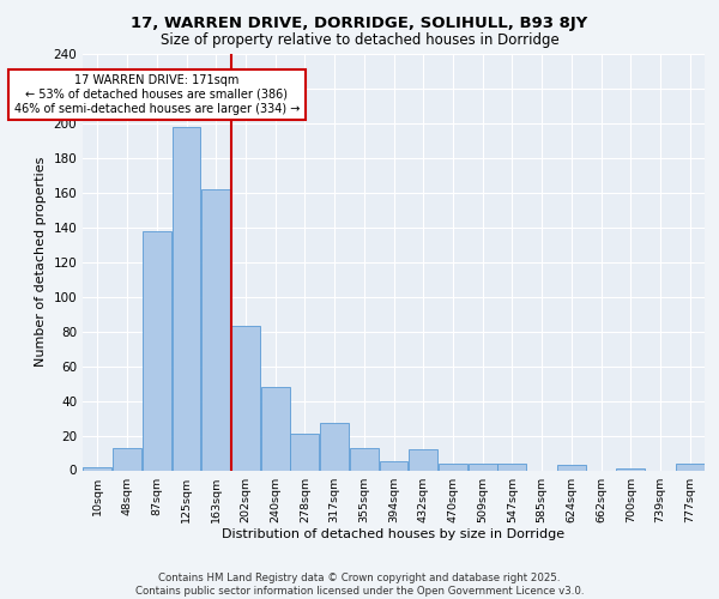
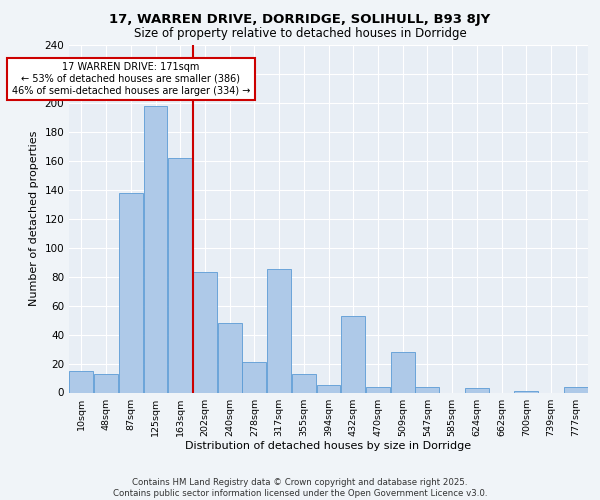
10sqm: 2 -> 15
317sqm: 27 -> 85
432sqm: 12 -> 53
509sqm: 4 -> 28
